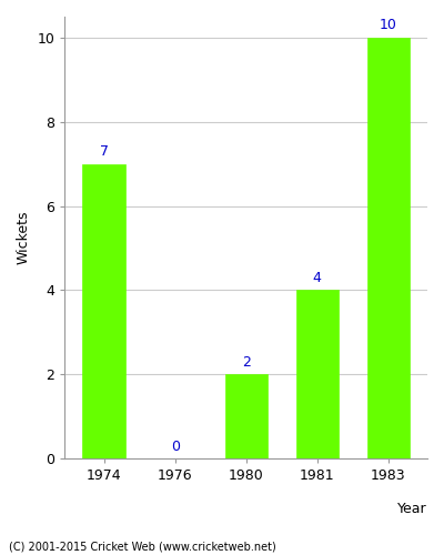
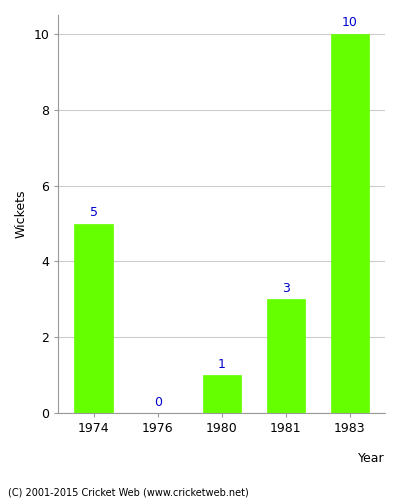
1974: 7 -> 5
1980: 2 -> 1
1981: 4 -> 3
